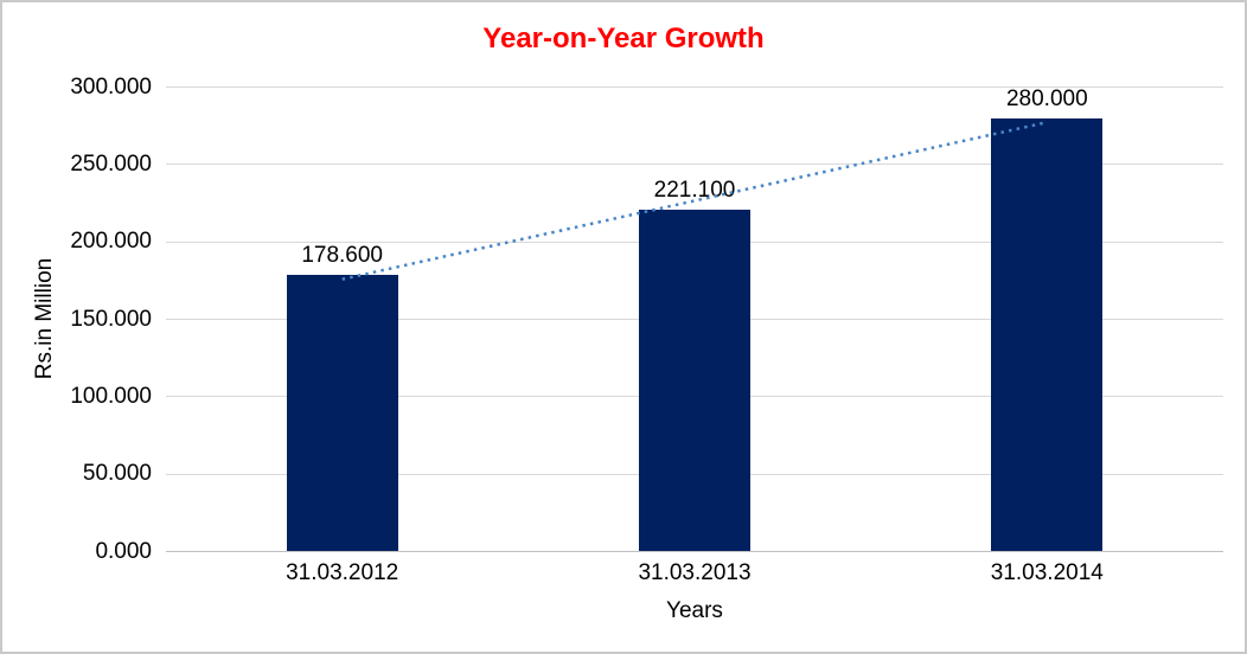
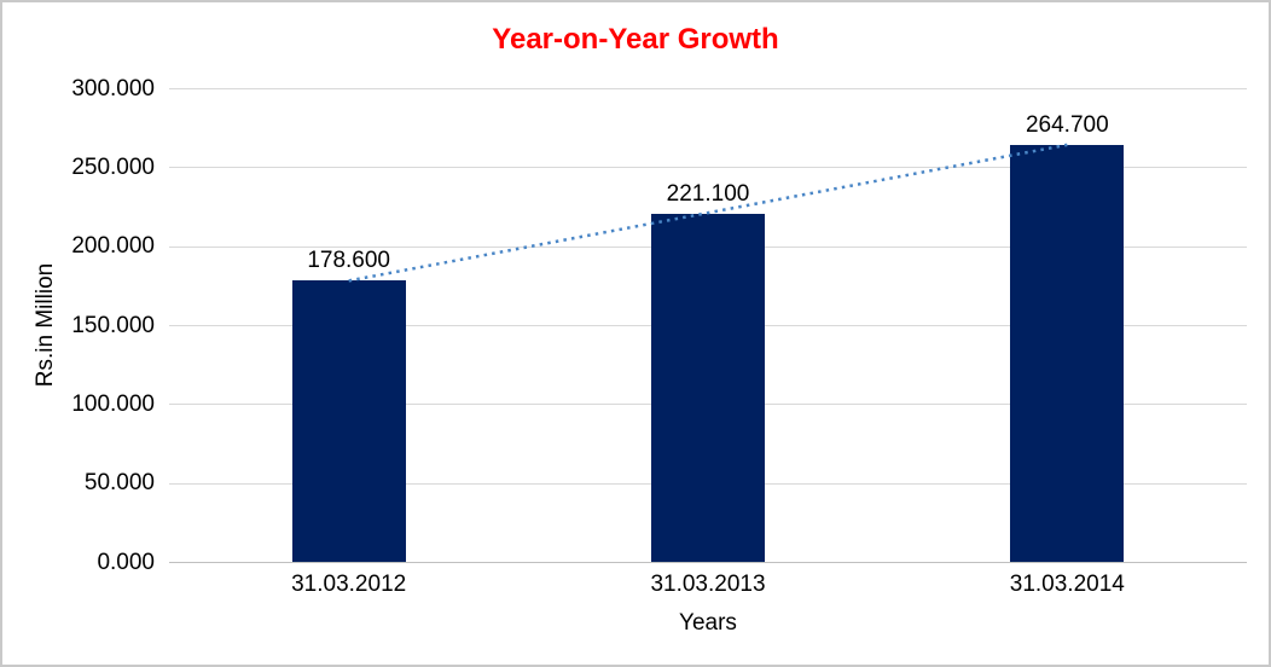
31.03.2014: 280.000 -> 264.700
